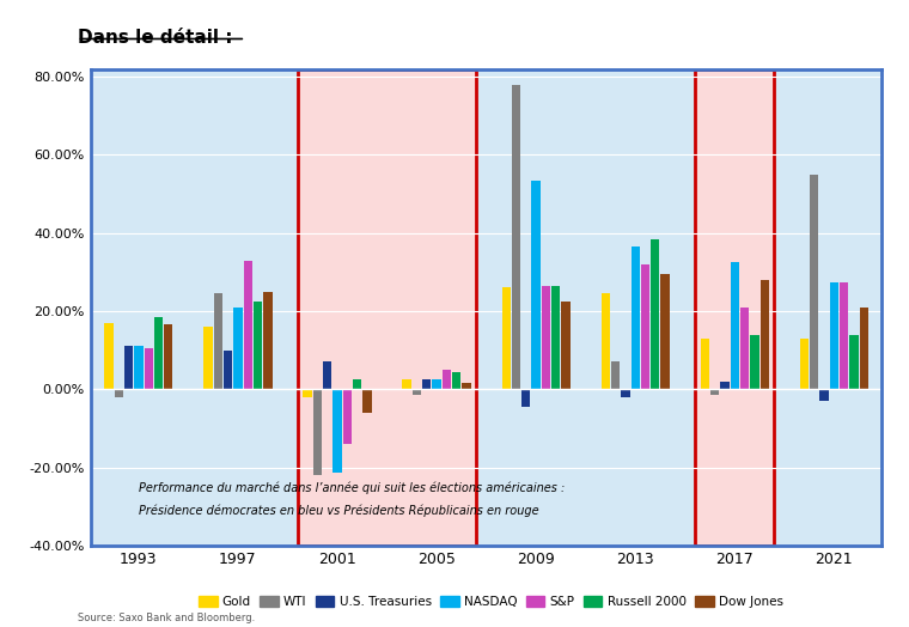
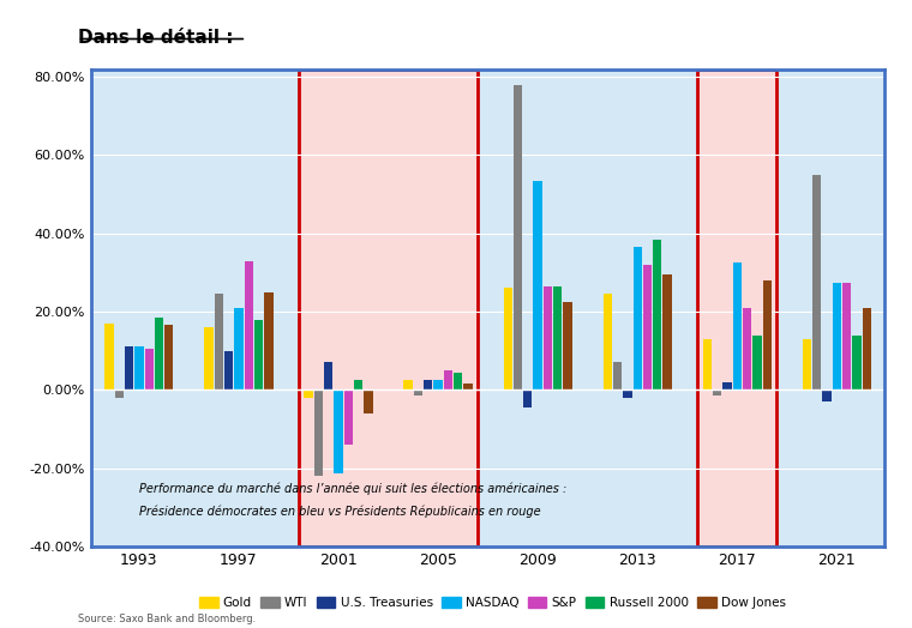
Russell 2000/1997: 22.5% -> 18.0%
